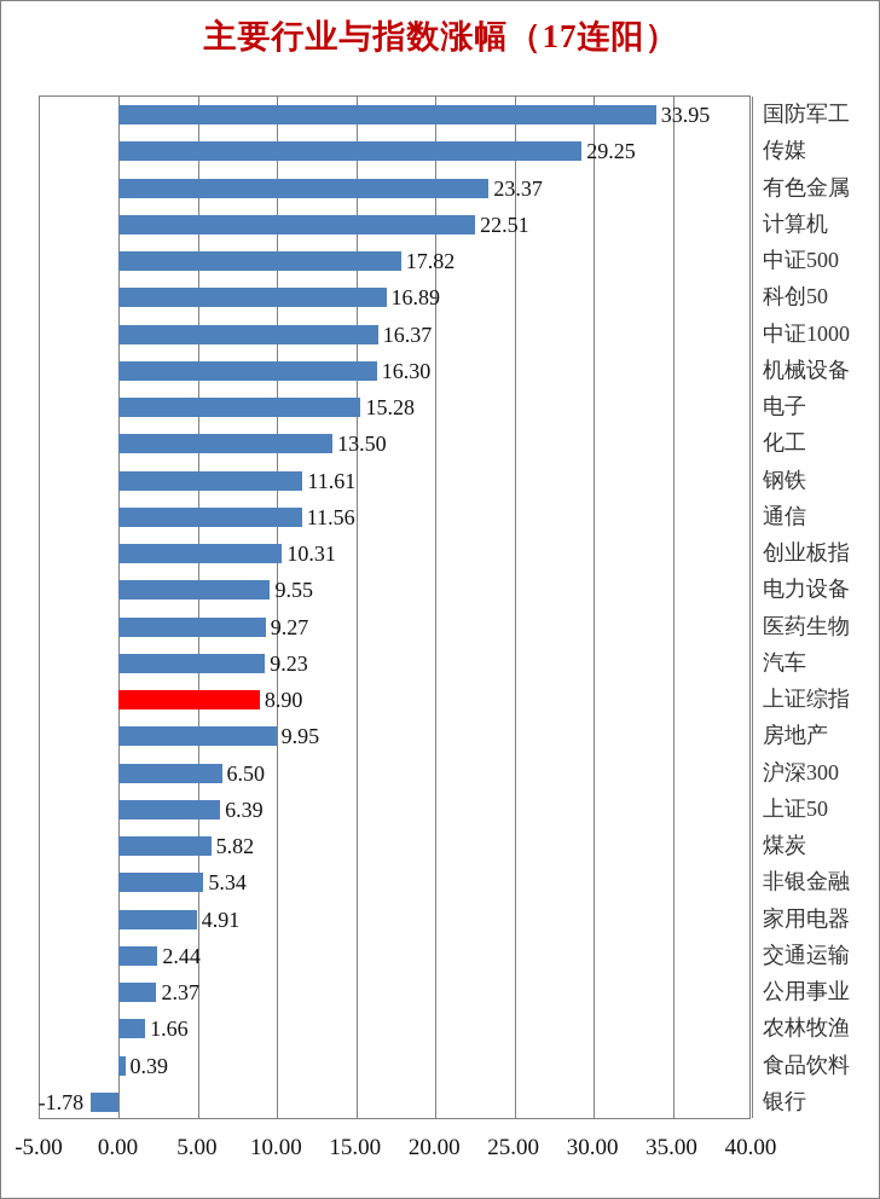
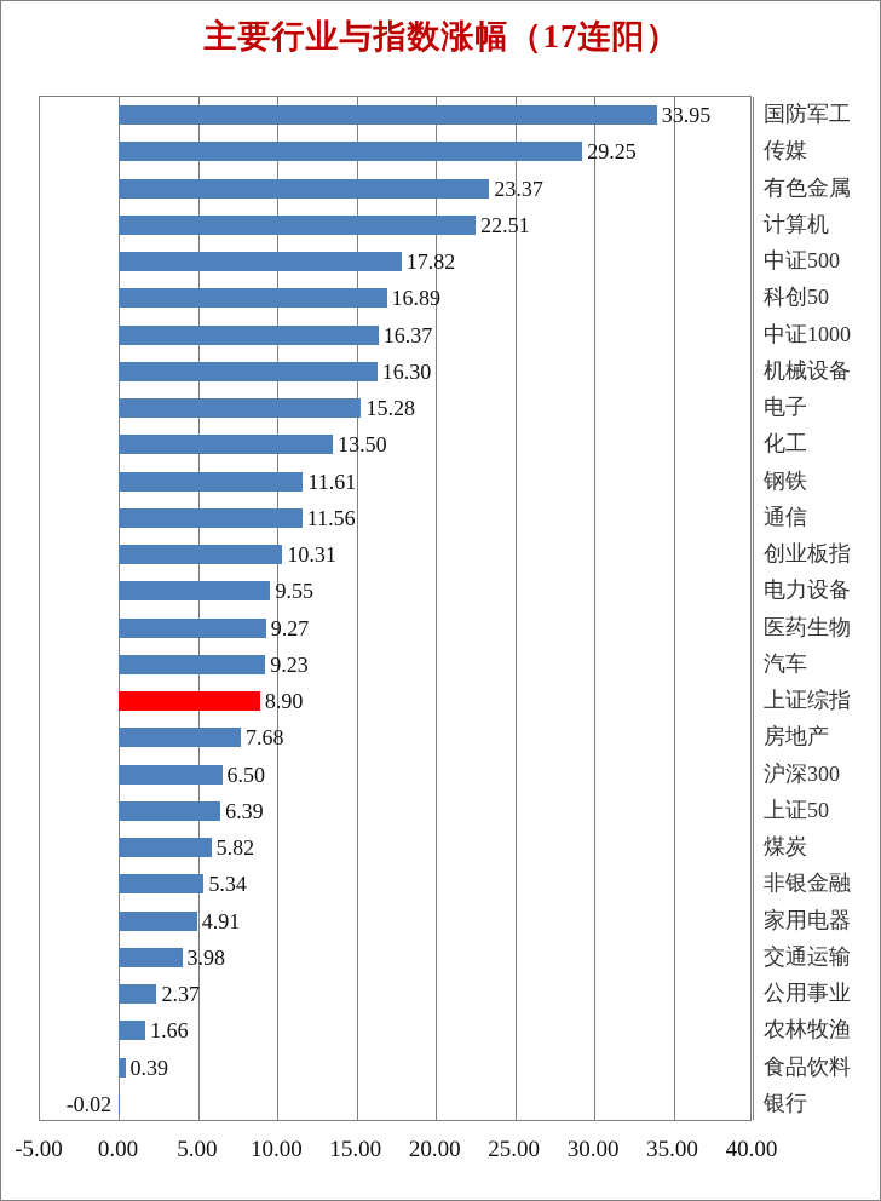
房地产: 9.95 -> 7.68
交通运输: 2.44 -> 3.98
银行: -1.78 -> -0.02
